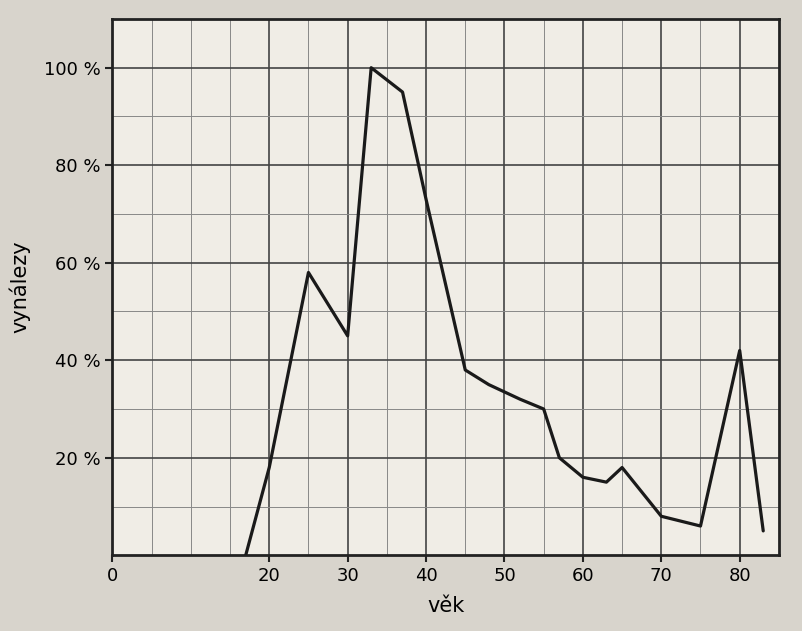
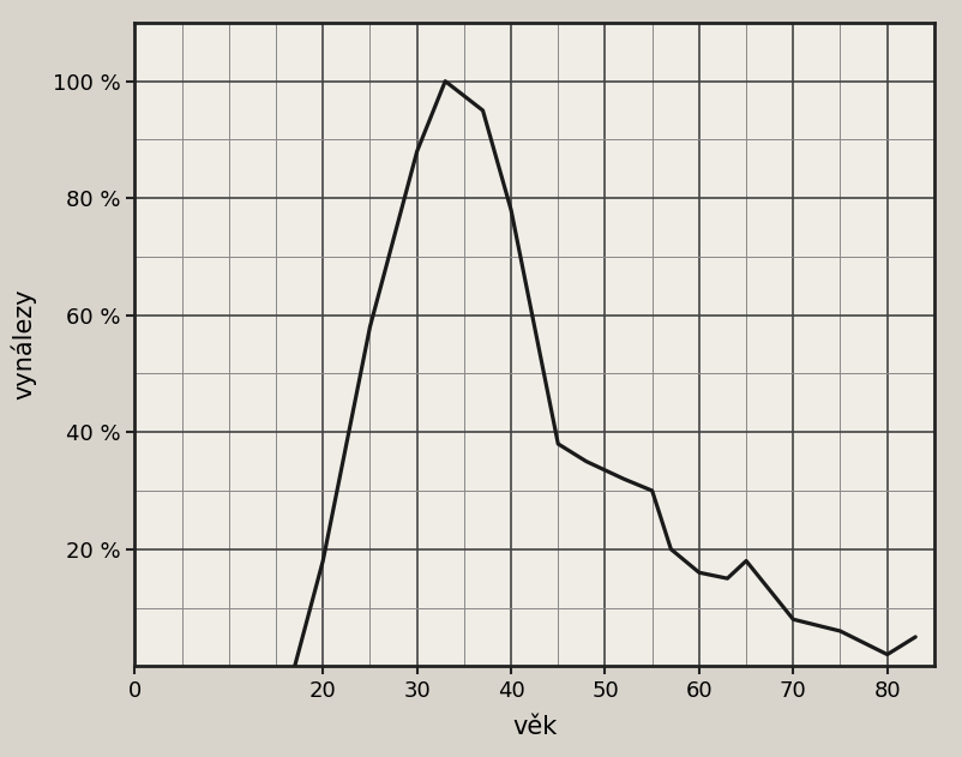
30: 45 % -> 88 %
40: 73 % -> 78 %
80: 42 % -> 2 %
